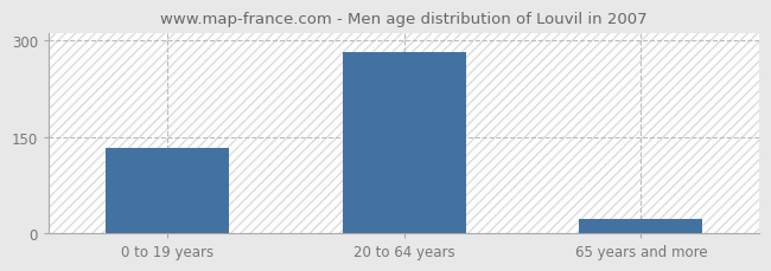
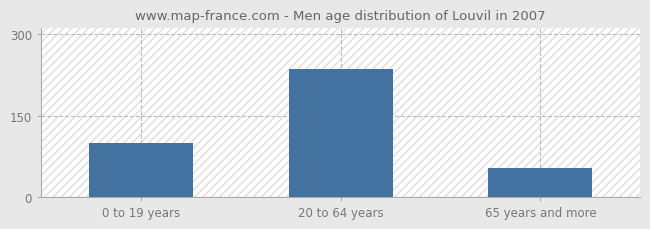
0 to 19 years: 132 -> 100
20 to 64 years: 281 -> 236
65 years and more: 22 -> 54
